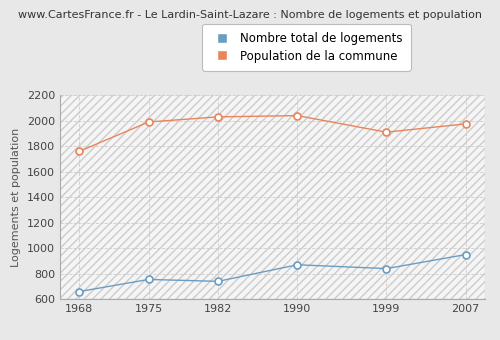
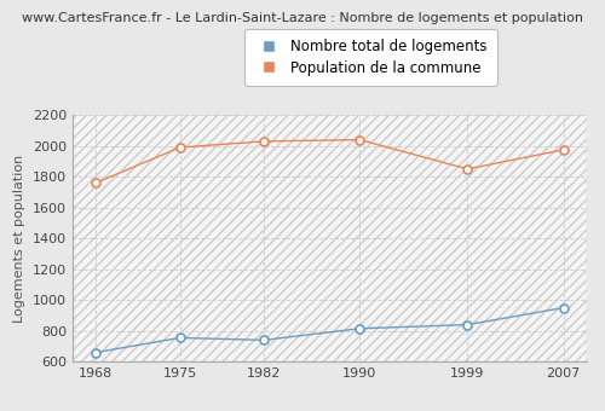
Nombre total de logements/1990: 870 -> 820
Population de la commune/1999: 1910 -> 1850
